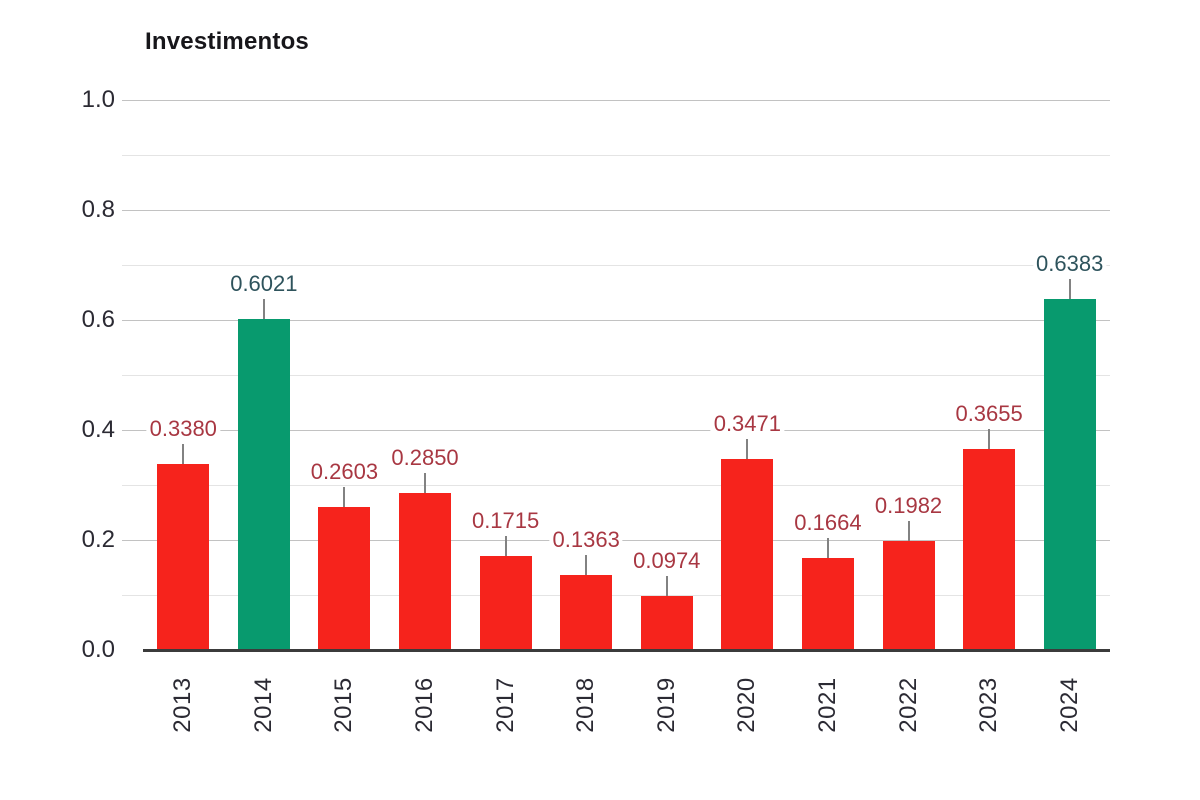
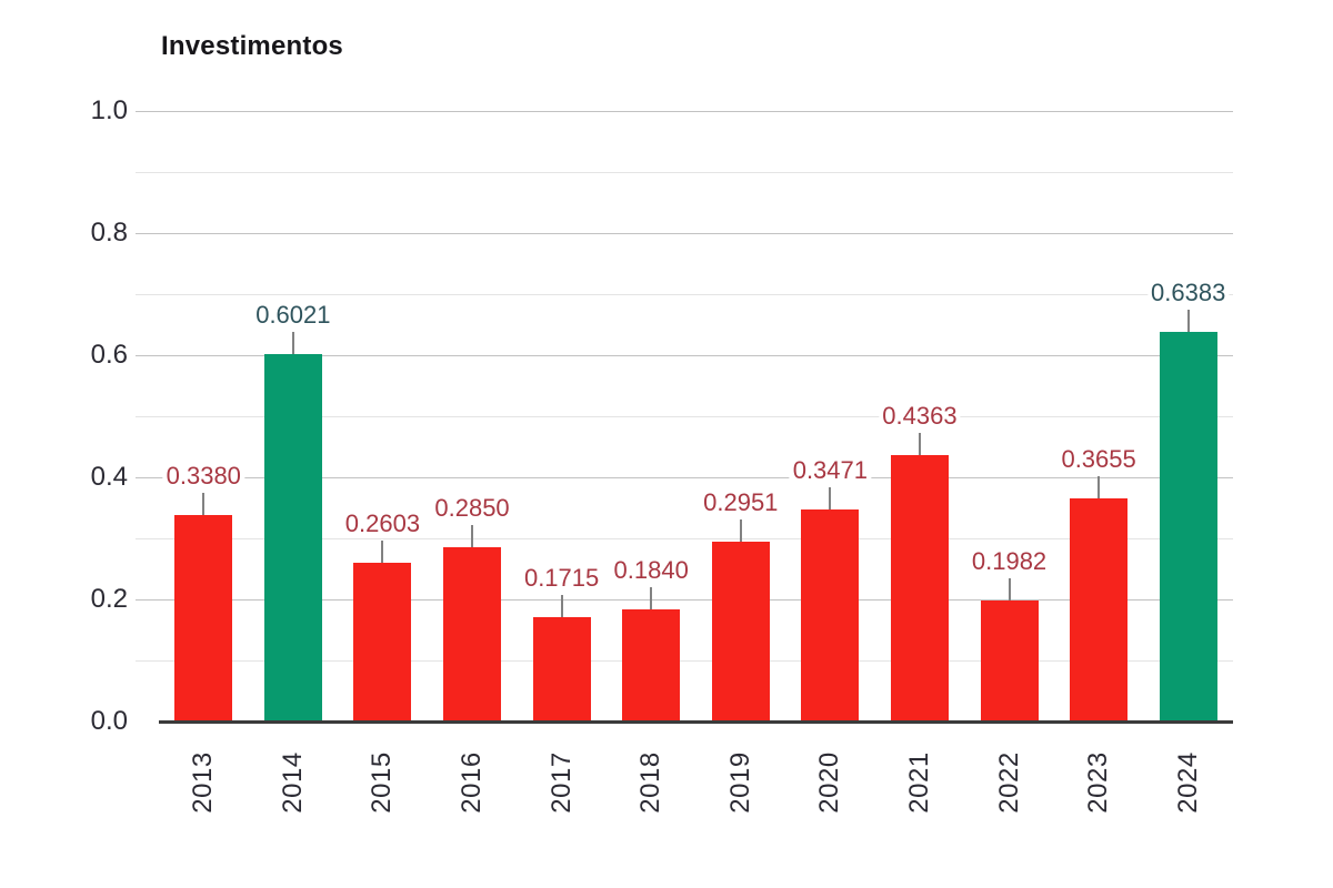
2018: 0.1363 -> 0.1840
2019: 0.0974 -> 0.2951
2021: 0.1664 -> 0.4363
